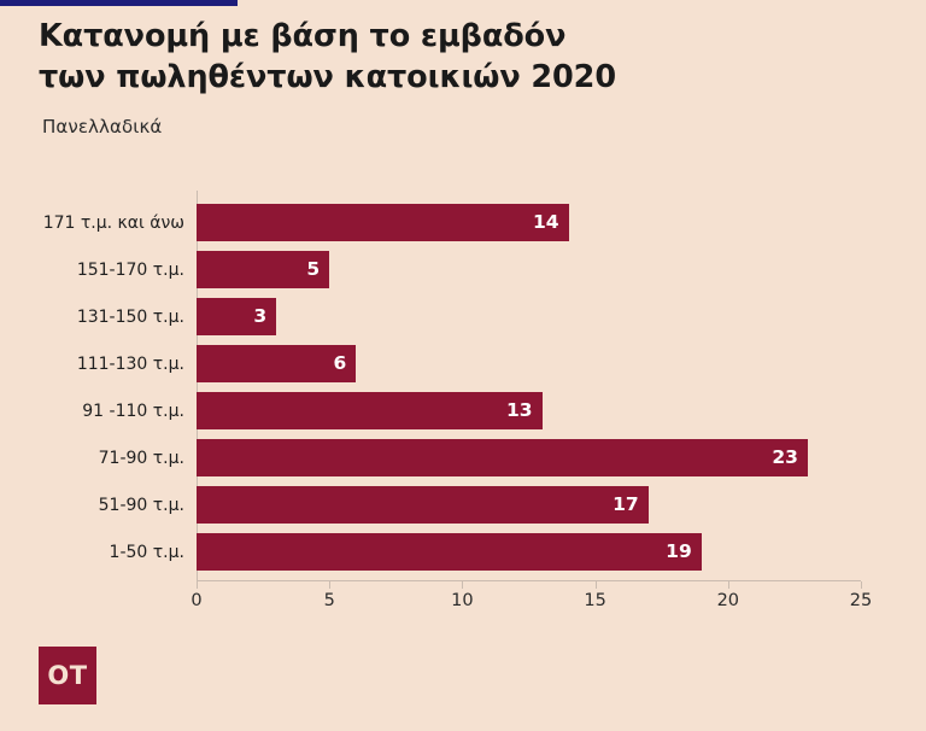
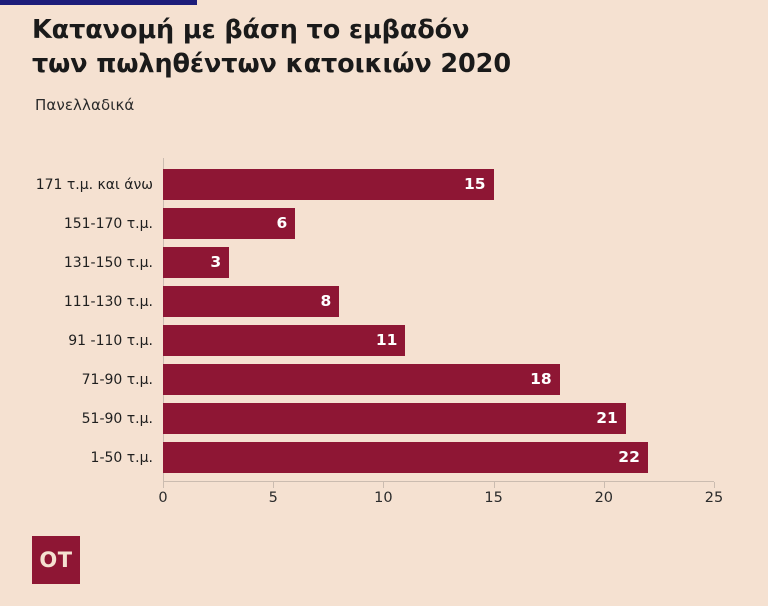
171 τ.μ. και άνω: 14 -> 15
151-170 τ.μ.: 5 -> 6
111-130 τ.μ.: 6 -> 8
91 -110 τ.μ.: 13 -> 11
71-90 τ.μ.: 23 -> 18
51-90 τ.μ.: 17 -> 21
1-50 τ.μ.: 19 -> 22
